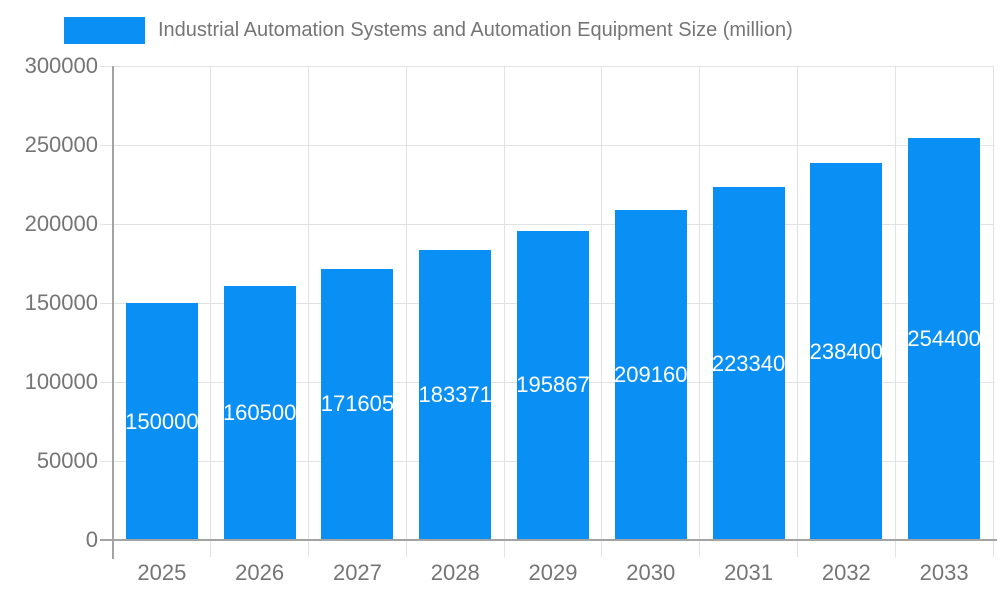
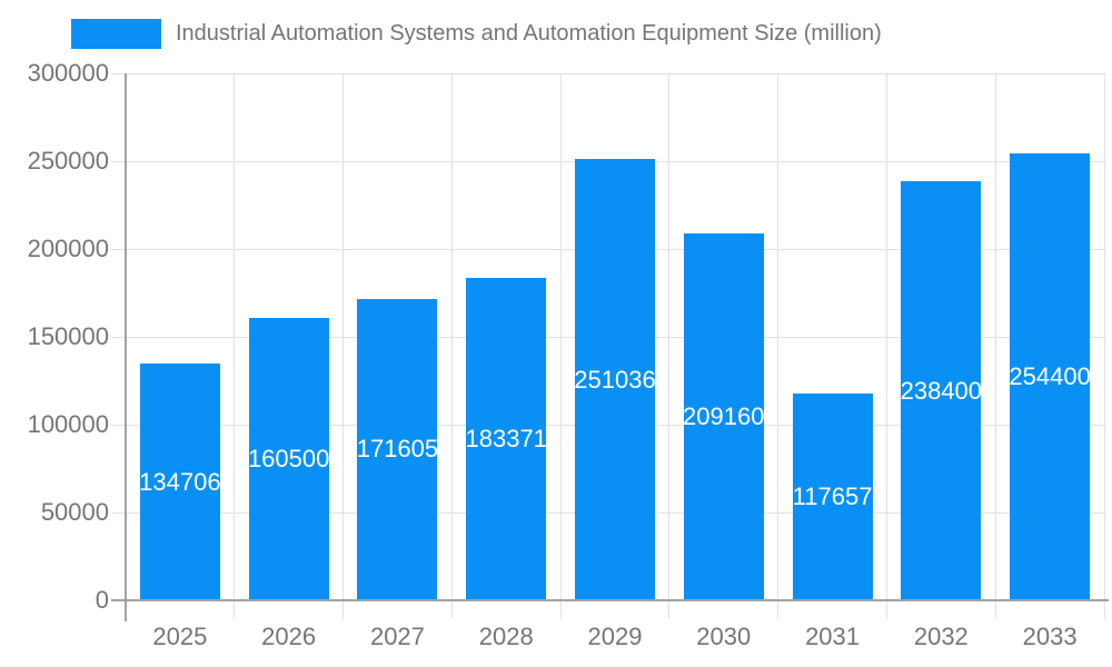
2025: 150000 -> 134706
2029: 195867 -> 251036
2031: 223340 -> 117657
